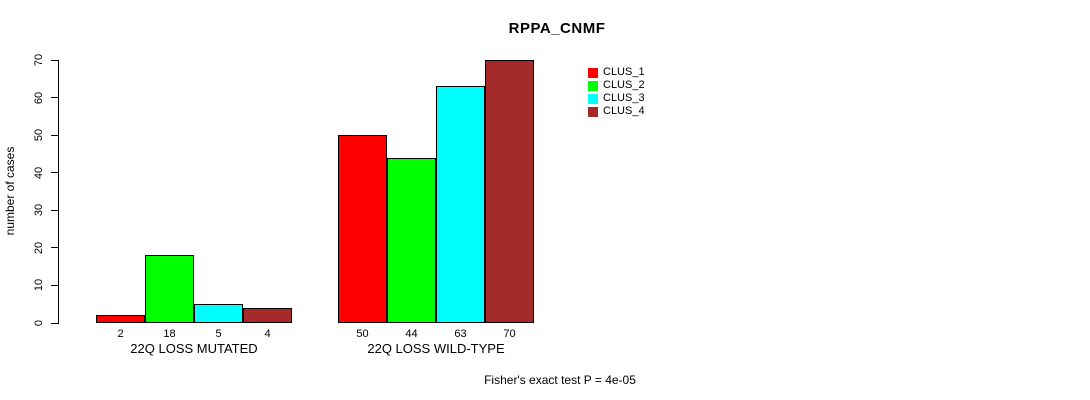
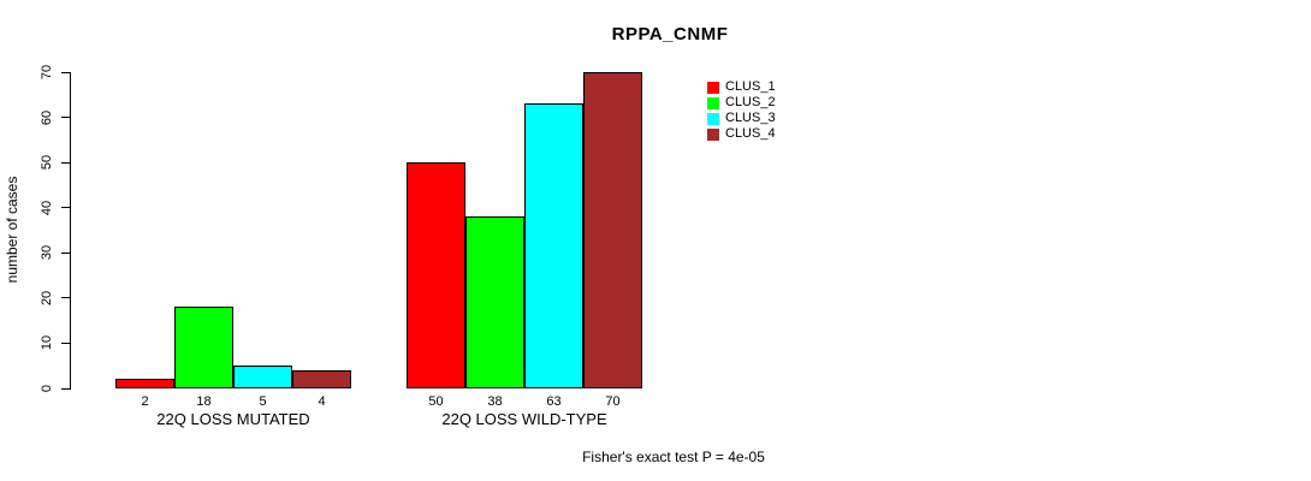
CLUS_2/22Q LOSS WILD-TYPE: 44 -> 38
